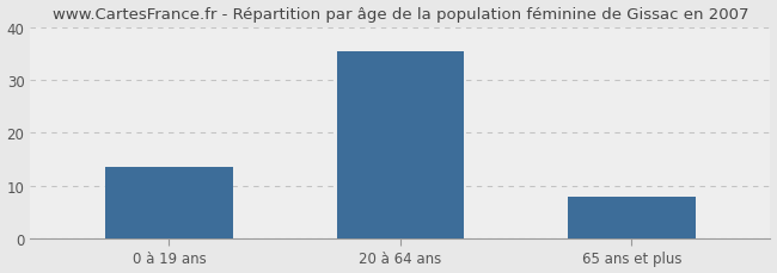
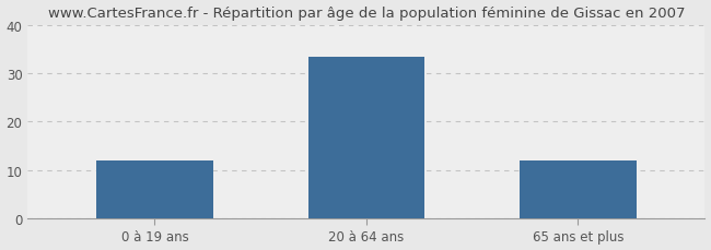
0 à 19 ans: 13.5 -> 12.0
20 à 64 ans: 35.5 -> 33.5
65 ans et plus: 8.0 -> 12.0
